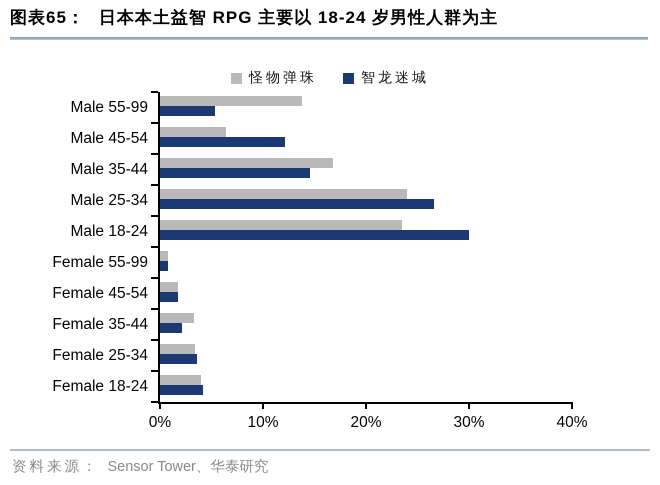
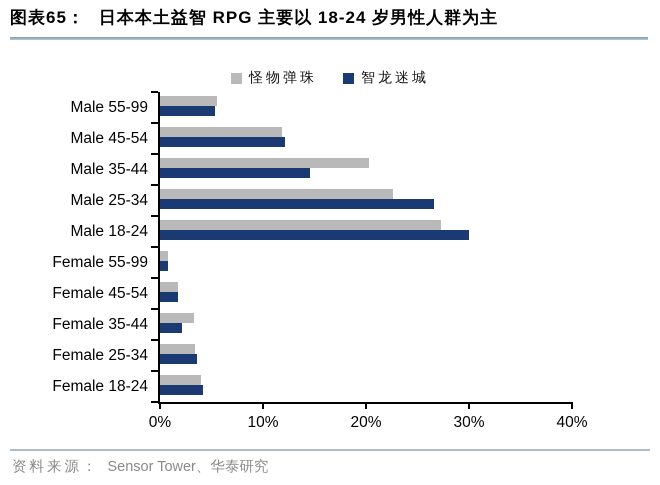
怪物弹珠/Male 55-99: 13.8% -> 5.5%
怪物弹珠/Male 45-54: 6.4% -> 11.8%
怪物弹珠/Male 35-44: 16.8% -> 20.3%
怪物弹珠/Male 25-34: 24.0% -> 22.6%
怪物弹珠/Male 18-24: 23.5% -> 27.3%
